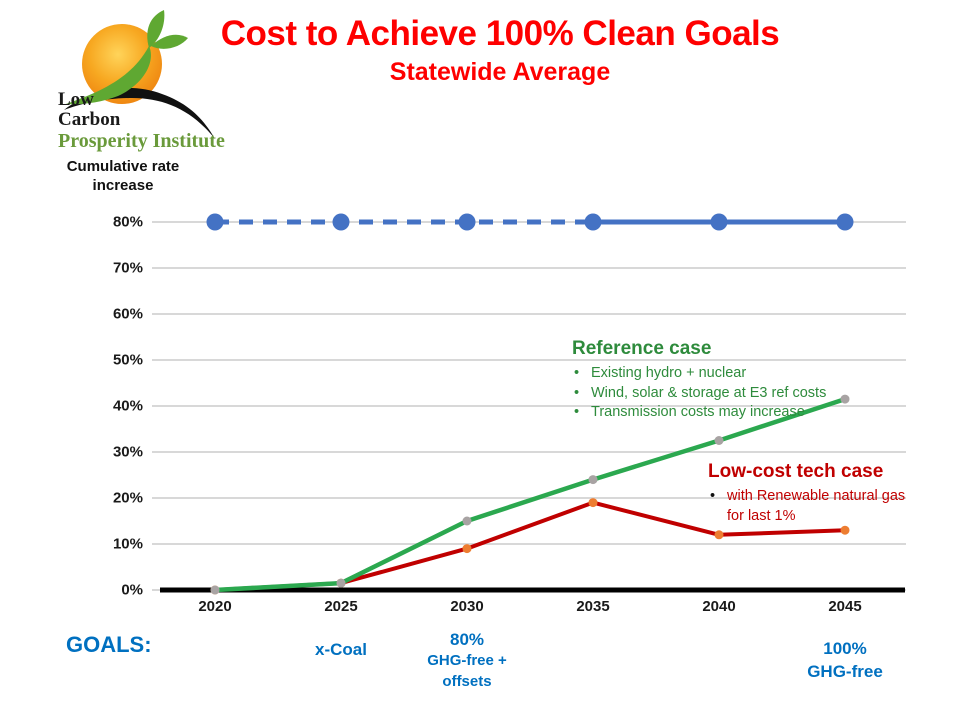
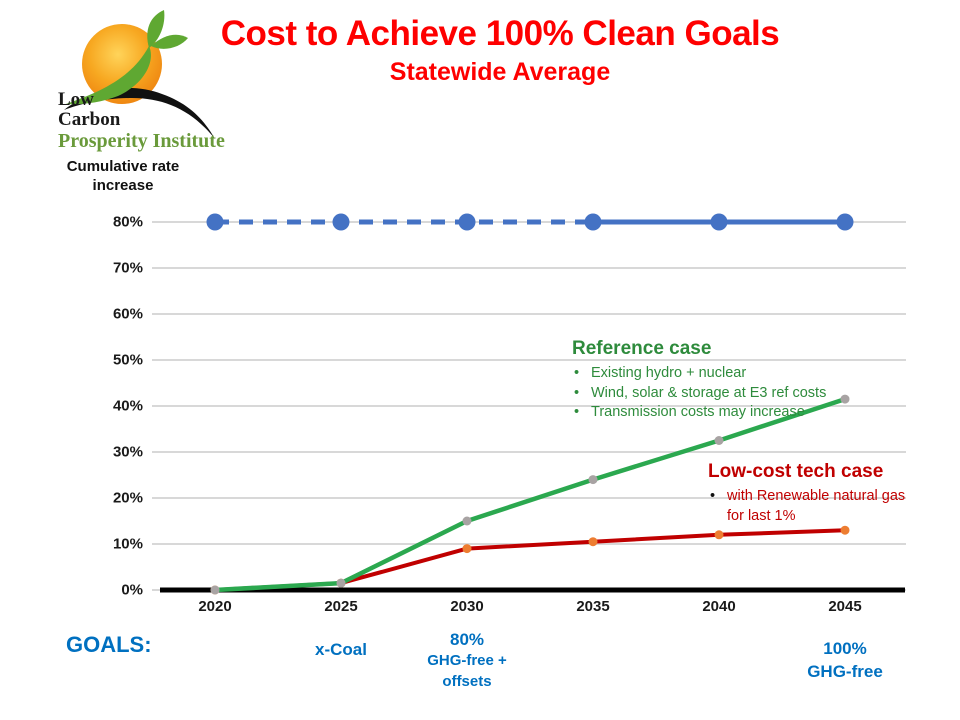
Low-cost tech case/2035: 19% -> 10%
